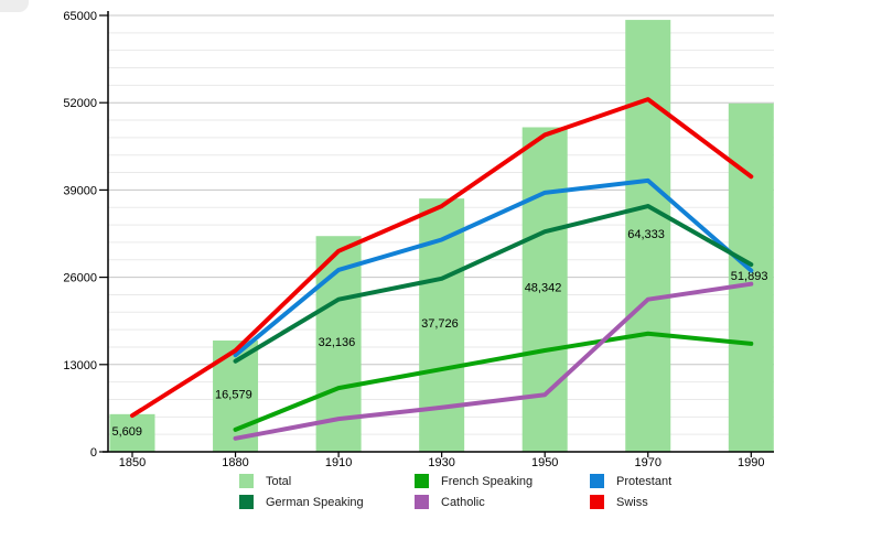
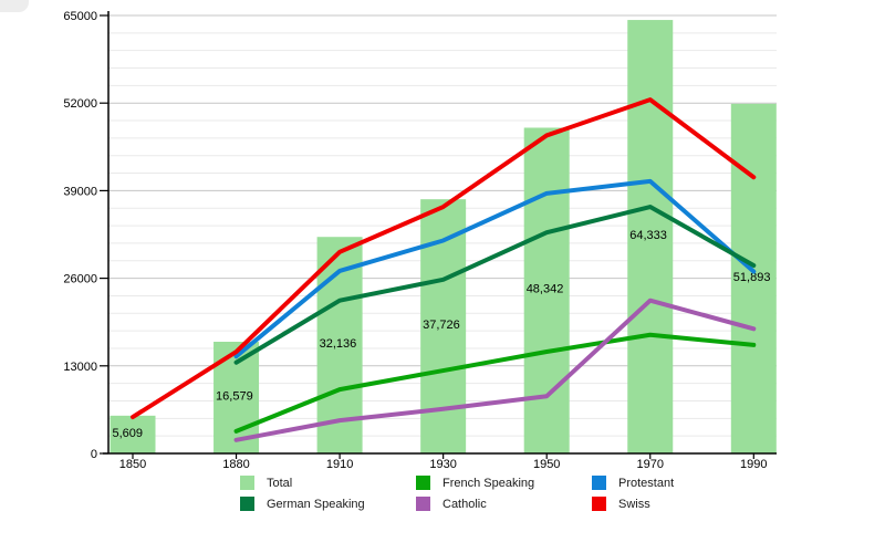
Catholic/1990: 25000 -> 18000
